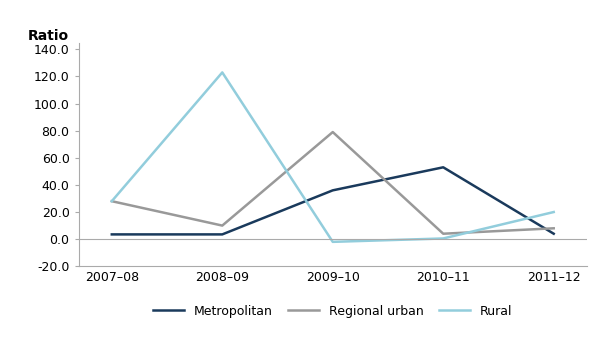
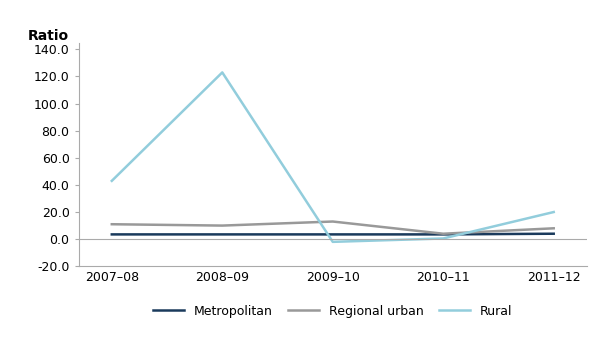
Regional urban/2007–08: 28 -> 11
Rural/2007–08: 28 -> 43
Metropolitan/2009–10: 36 -> 4
Regional urban/2009–10: 79 -> 13
Metropolitan/2010–11: 53 -> 4
